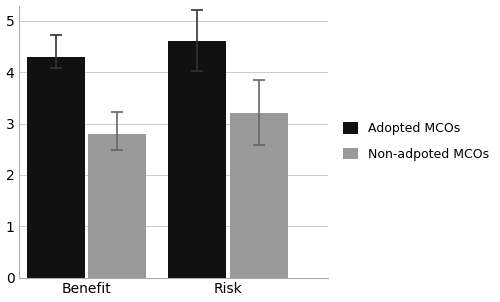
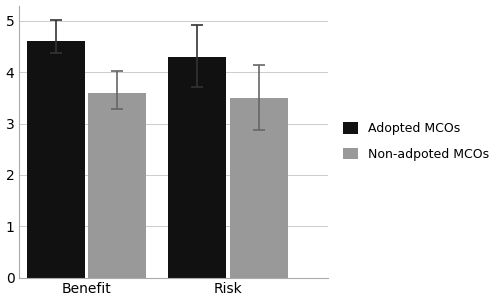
Adopted MCOs/Benefit: 4.3 -> 4.6
Non-adpoted MCOs/Benefit: 2.8 -> 3.6
Adopted MCOs/Risk: 4.6 -> 4.3
Non-adpoted MCOs/Risk: 3.2 -> 3.5
